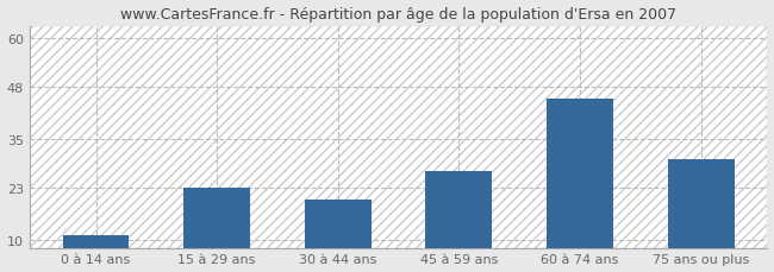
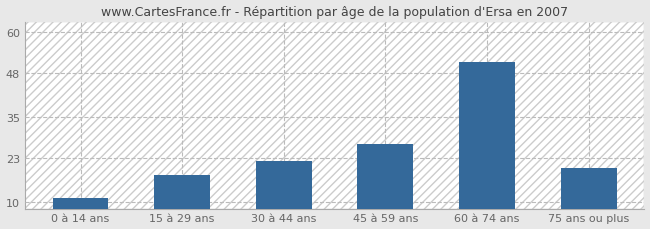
15 à 29 ans: 23 -> 18
30 à 44 ans: 20 -> 22
60 à 74 ans: 45 -> 51
75 ans ou plus: 30 -> 20
